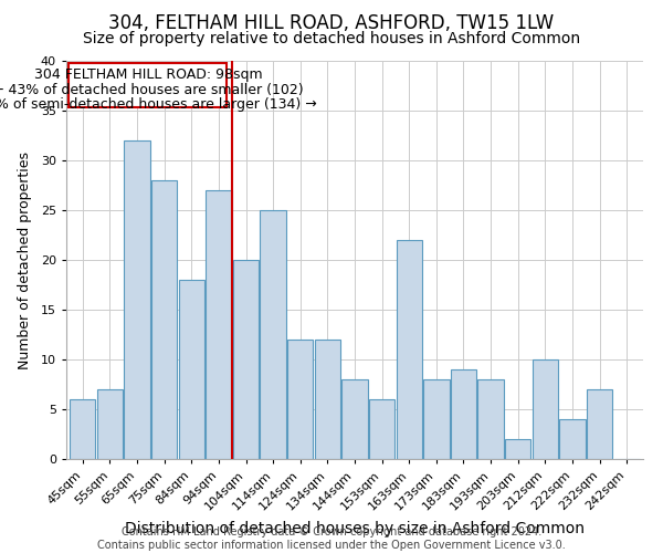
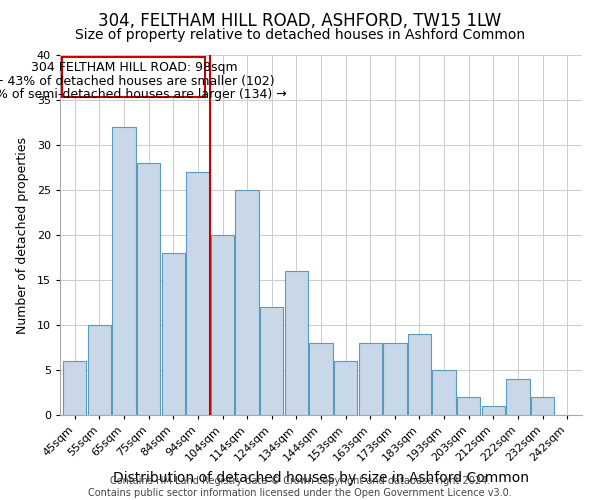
55sqm: 7 -> 10
134sqm: 12 -> 16
163sqm: 22 -> 8
193sqm: 8 -> 5
212sqm: 10 -> 1
232sqm: 7 -> 2
